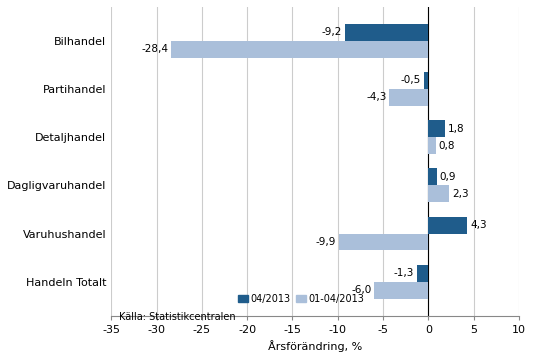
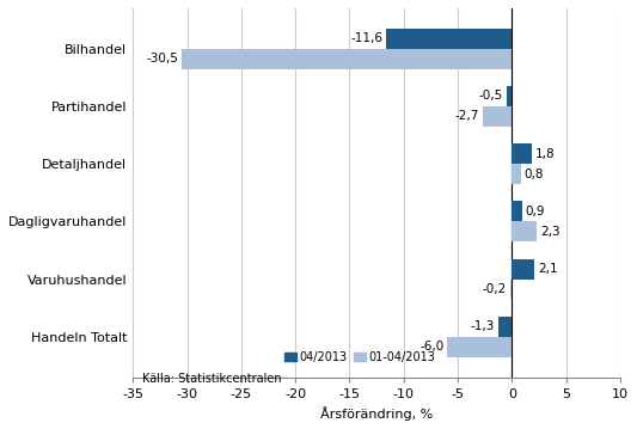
04/2013/Bilhandel: -9,2 -> -11,6
01-04/2013/Bilhandel: -28,4 -> -30,5
01-04/2013/Partihandel: -4,3 -> -2,7
04/2013/Varuhushandel: 4,3 -> 2,1
01-04/2013/Varuhushandel: -9,9 -> -0,2
